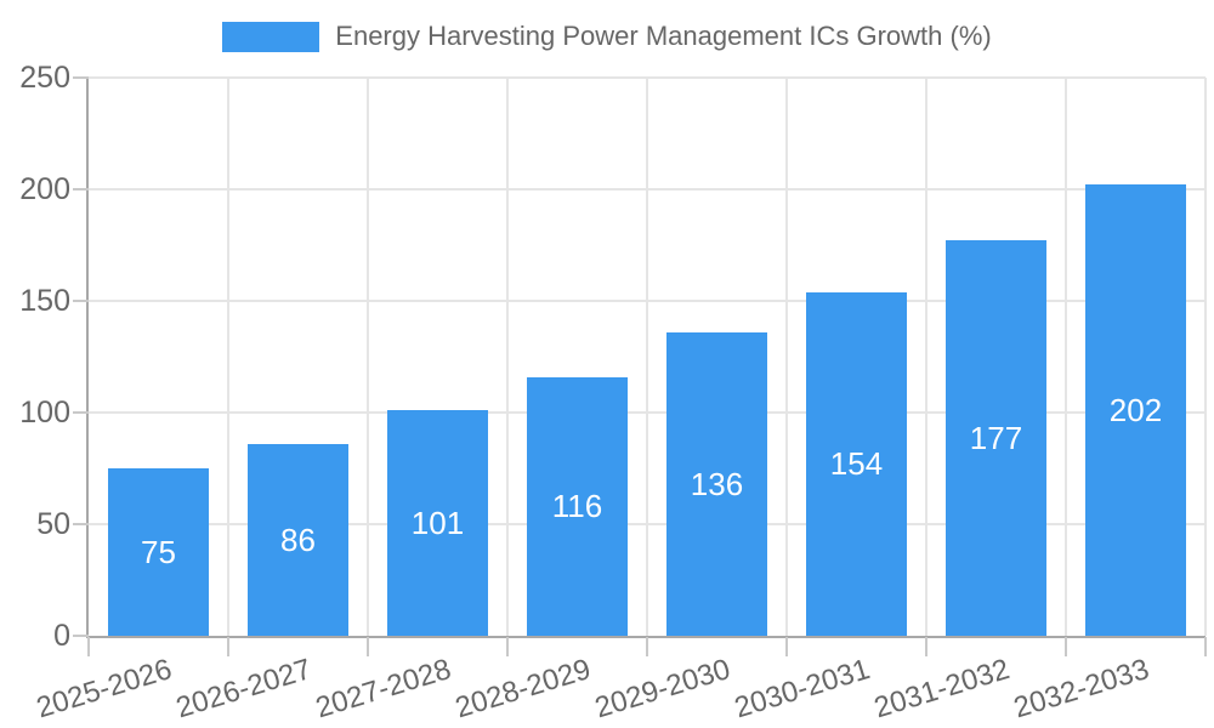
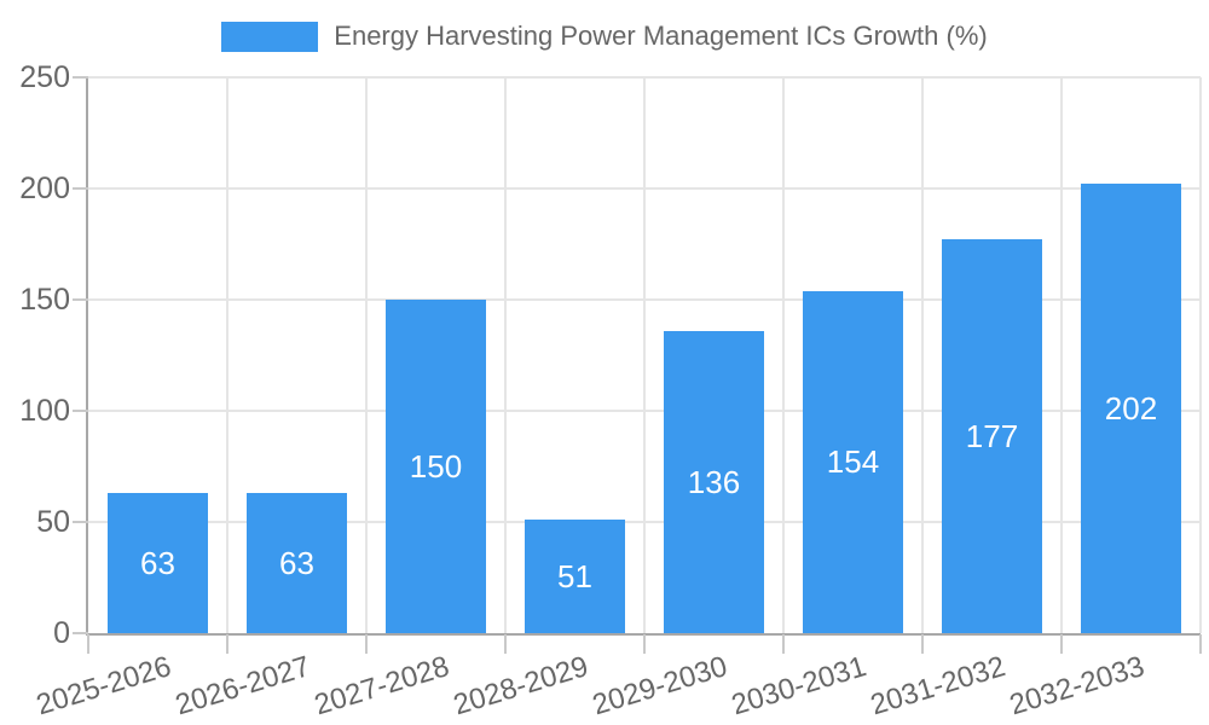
2025-2026: 75 -> 63
2026-2027: 86 -> 63
2027-2028: 101 -> 150
2028-2029: 116 -> 51
